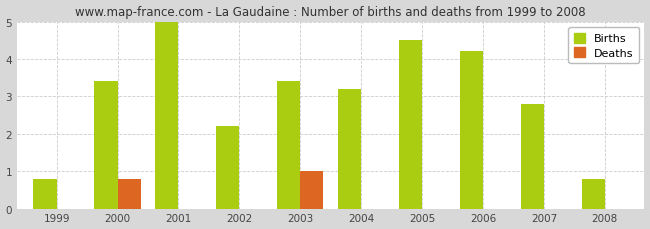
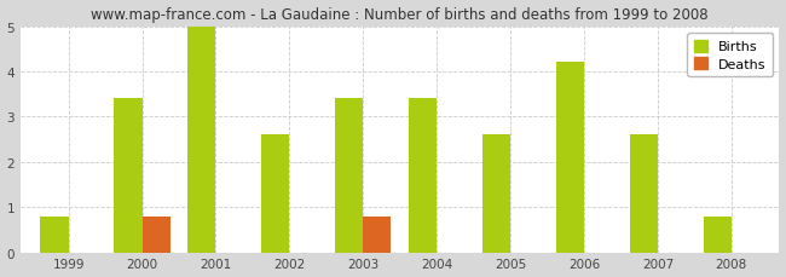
Births/2002: 2.2 -> 2.6
Deaths/2003: 1.0 -> 0.8
Births/2004: 3.2 -> 3.4
Births/2005: 4.5 -> 2.6
Births/2007: 2.8 -> 2.6
